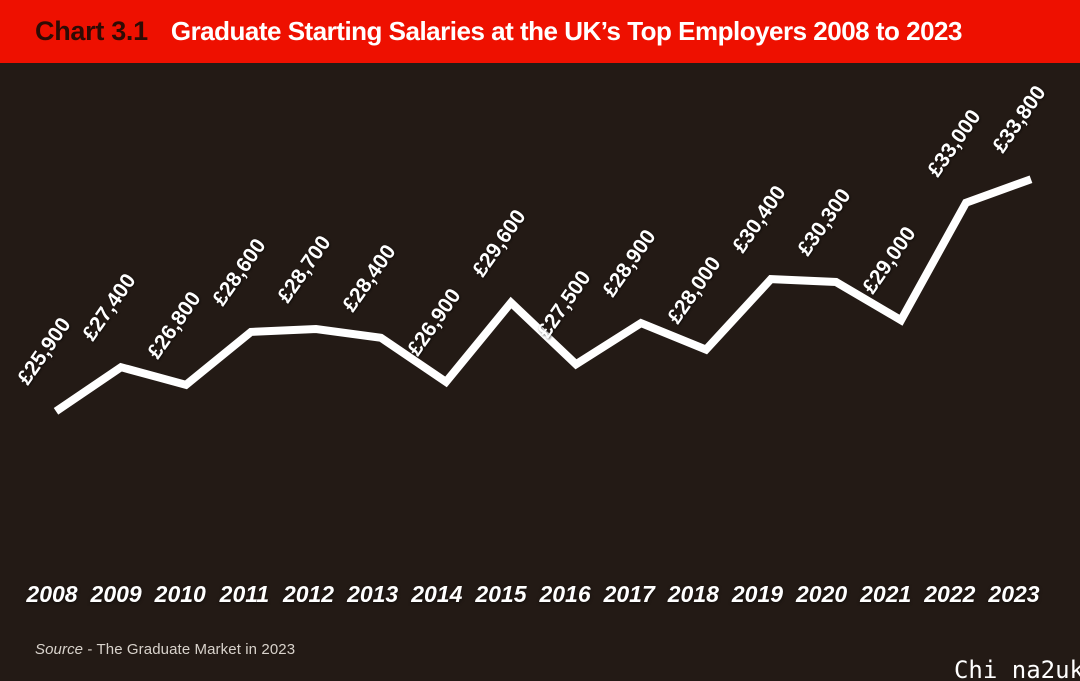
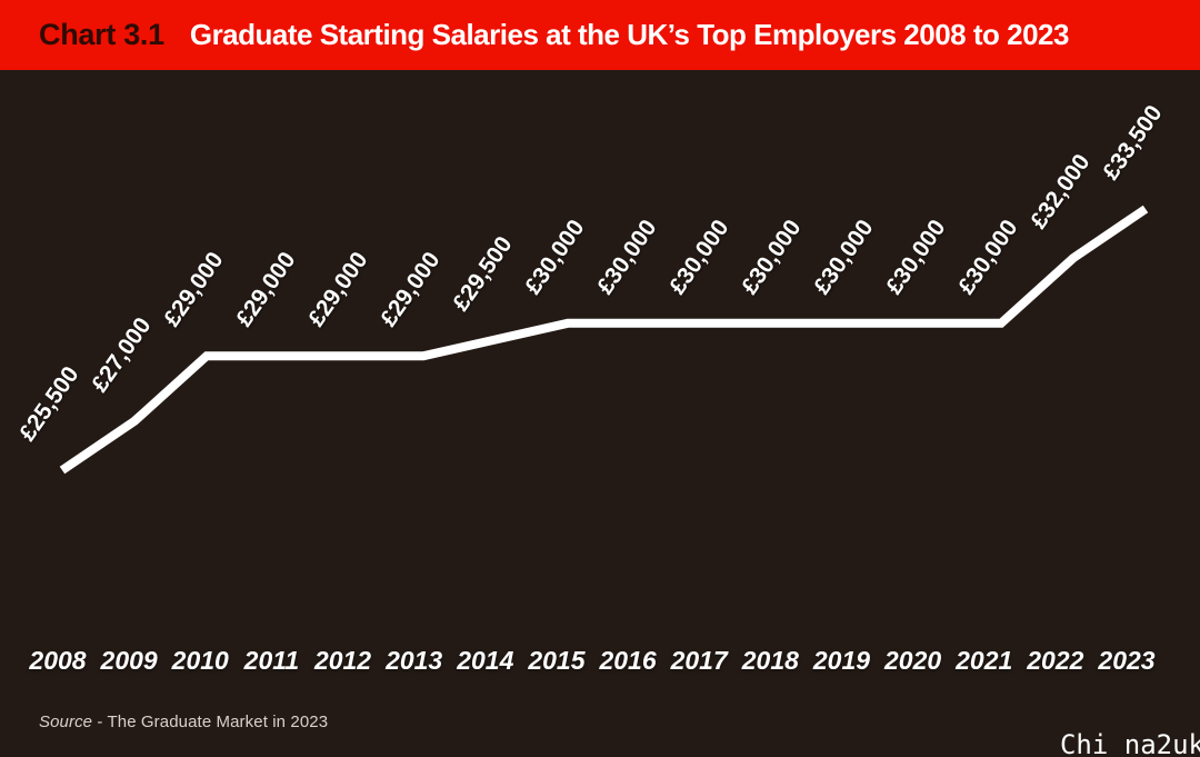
2008: £25,900 -> £25,500
2009: £27,400 -> £27,000
2010: £26,800 -> £29,000
2011: £28,600 -> £29,000
2012: £28,700 -> £29,000
2013: £28,400 -> £29,000
2014: £26,900 -> £29,500
2015: £29,600 -> £30,000
2016: £27,500 -> £30,000
2017: £28,900 -> £30,000
2018: £28,000 -> £30,000
2019: £30,400 -> £30,000
2020: £30,300 -> £30,000
2021: £29,000 -> £30,000
2022: £33,000 -> £32,000
2023: £33,800 -> £33,500
